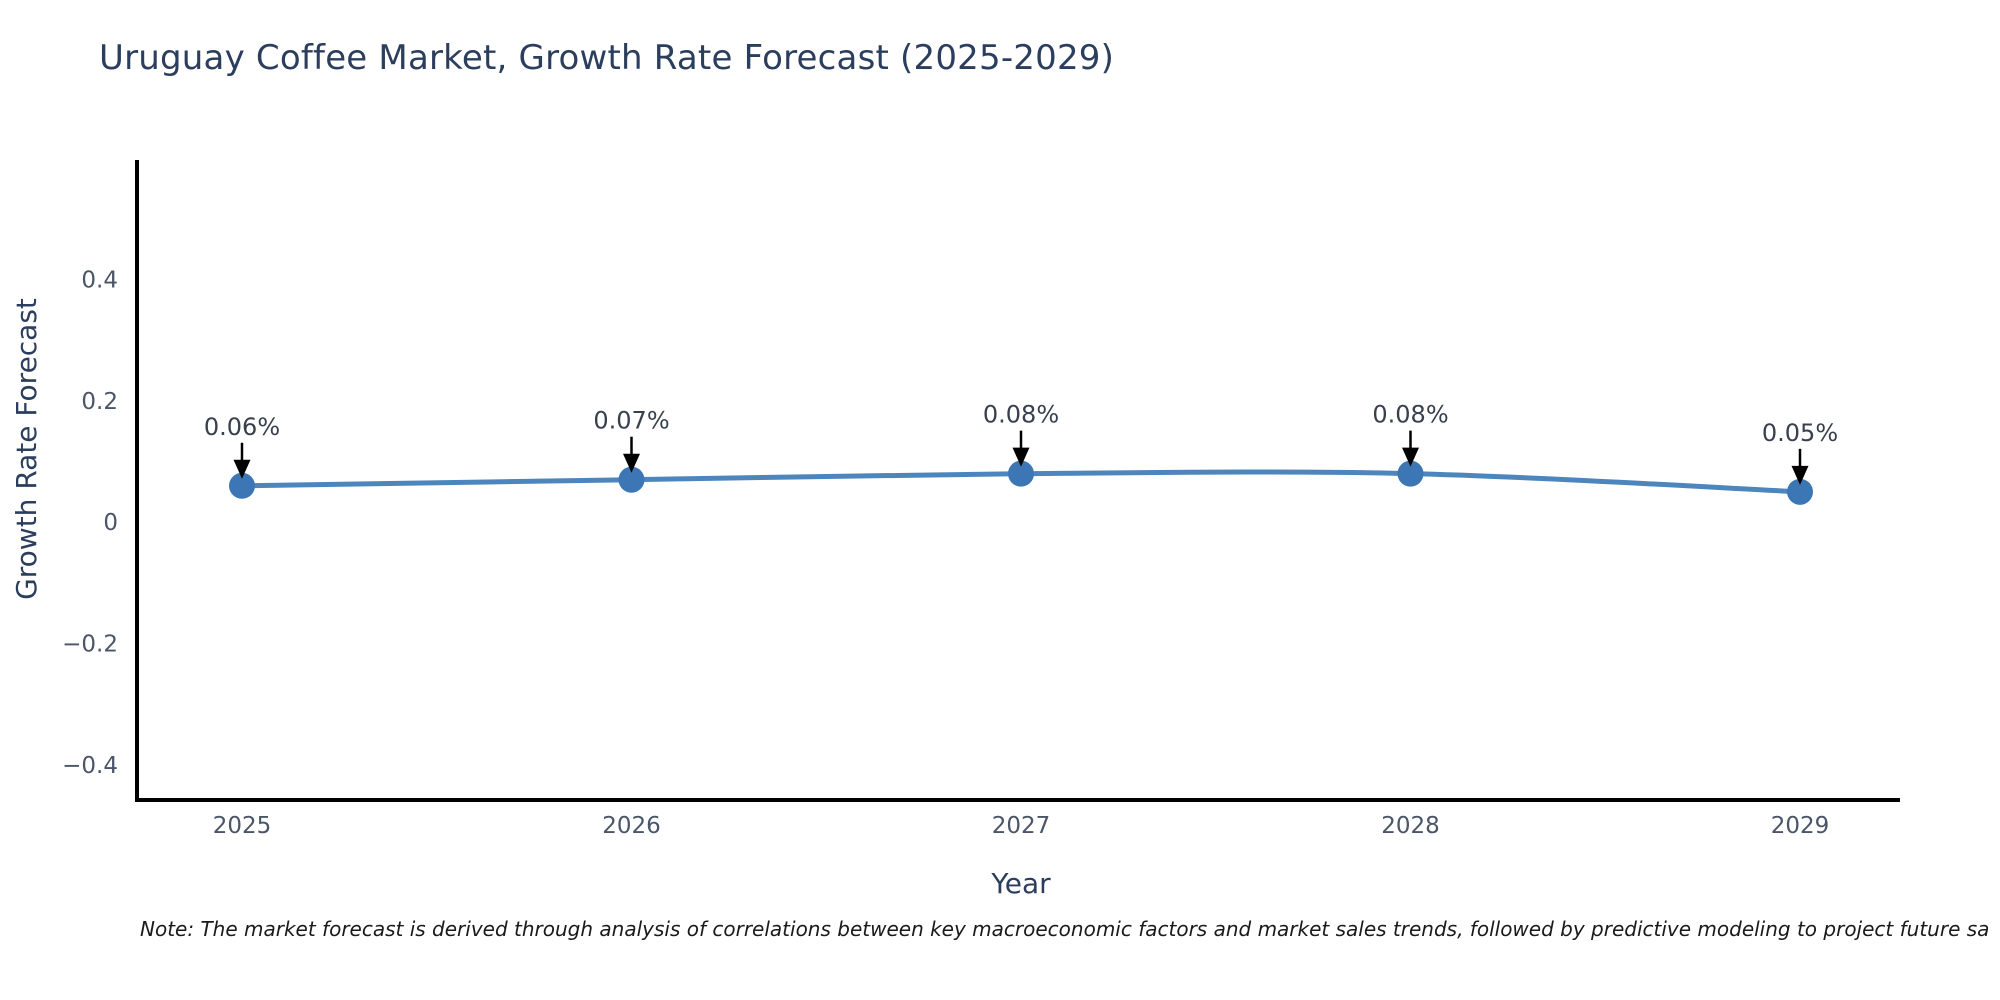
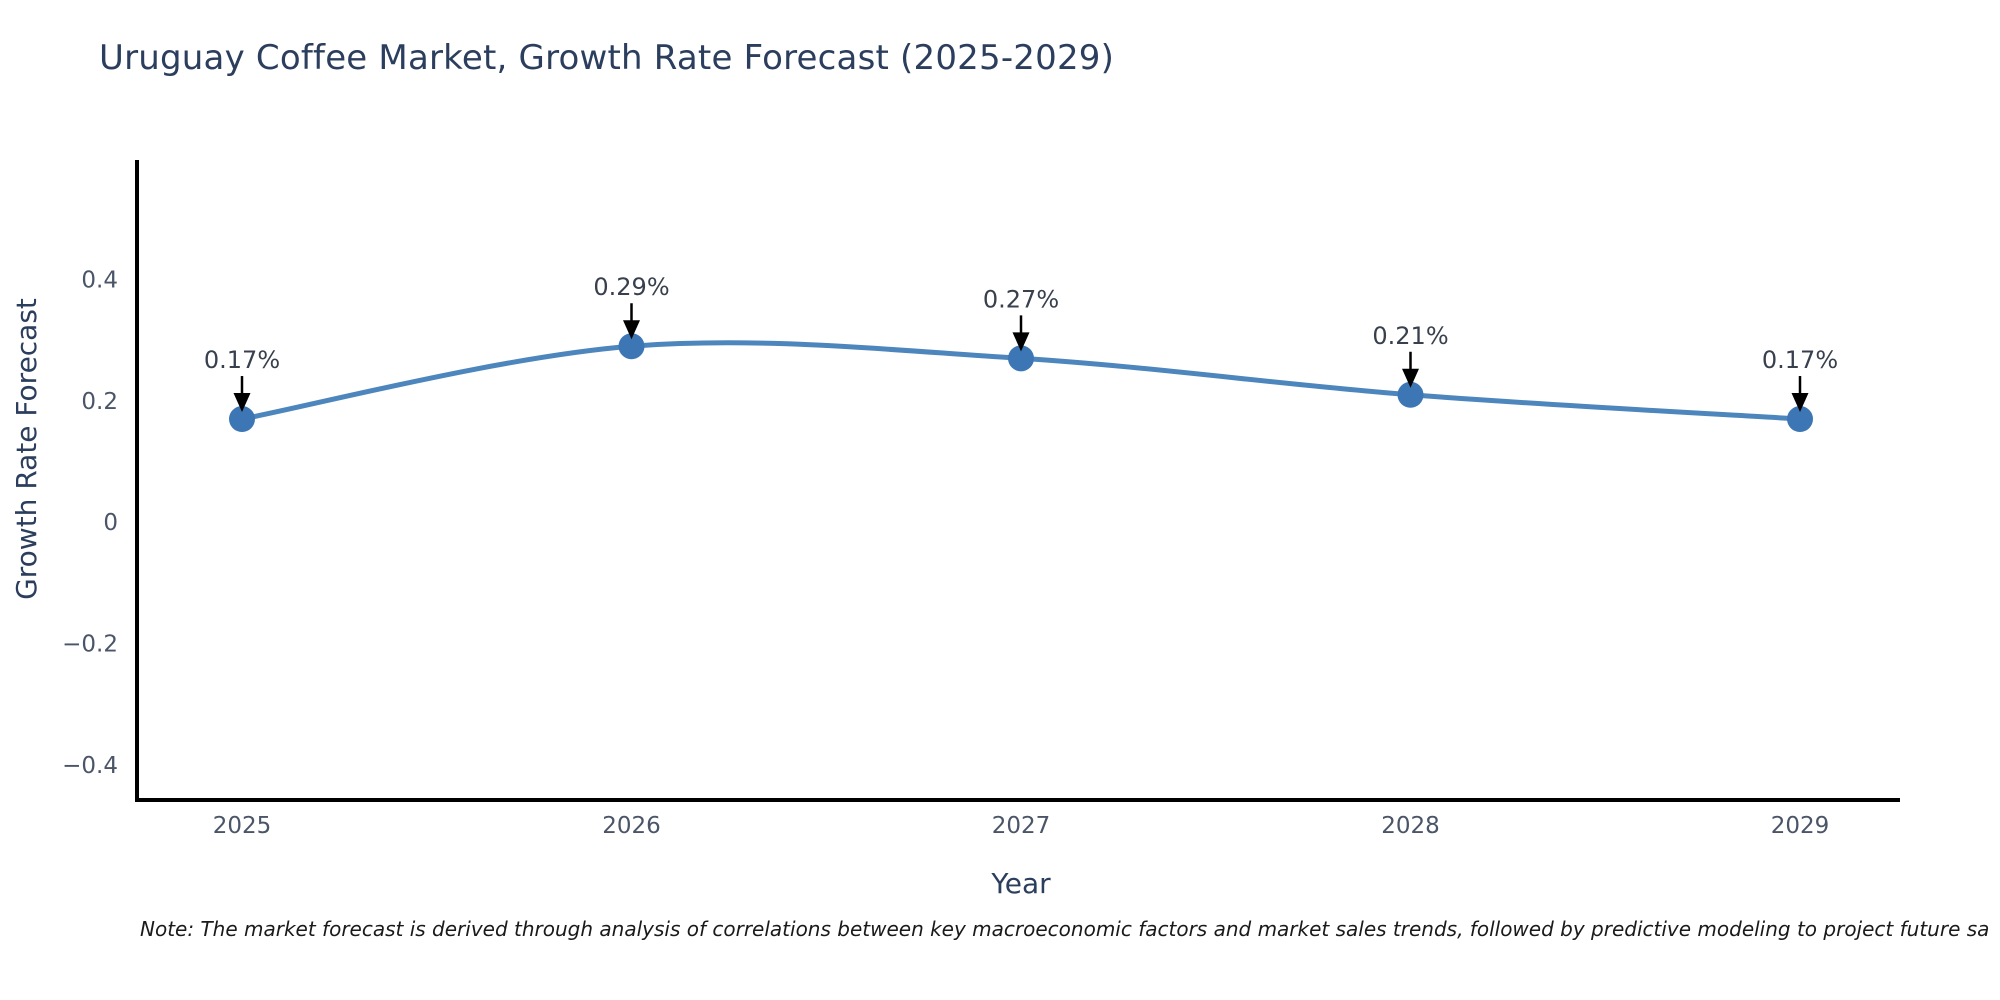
2025: 0.06% -> 0.17%
2026: 0.07% -> 0.29%
2027: 0.08% -> 0.27%
2028: 0.08% -> 0.21%
2029: 0.05% -> 0.17%
